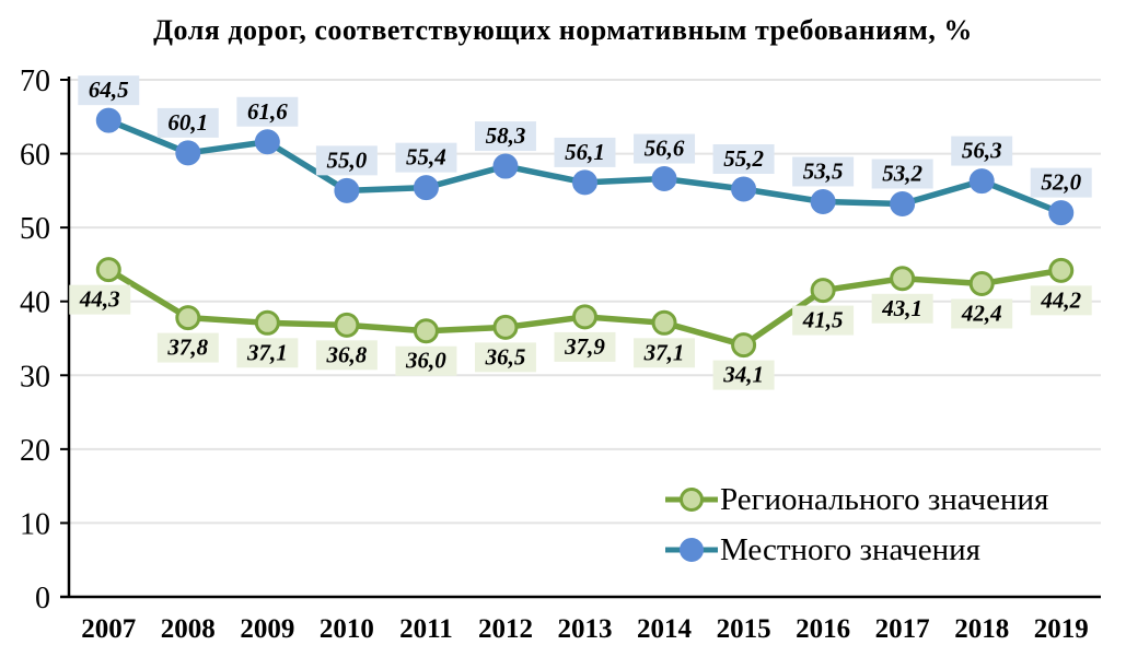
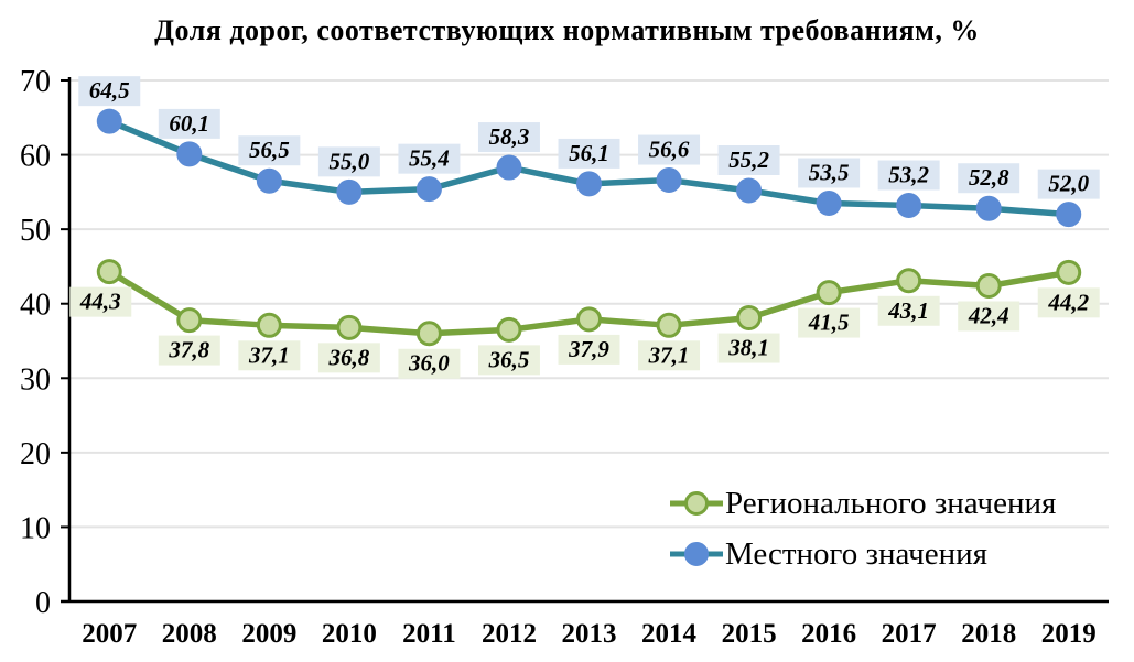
Местного значения/2009: 61,6 -> 56,5
Регионального значения/2015: 34,1 -> 38,1
Местного значения/2018: 56,3 -> 52,8
